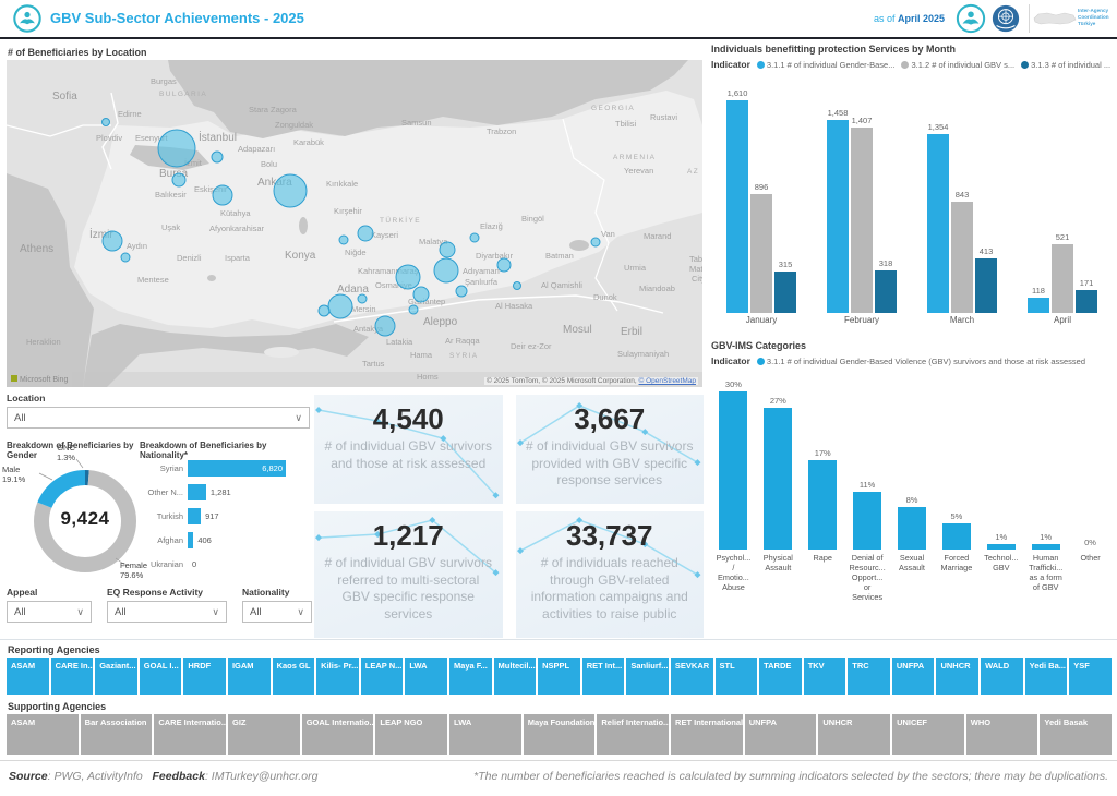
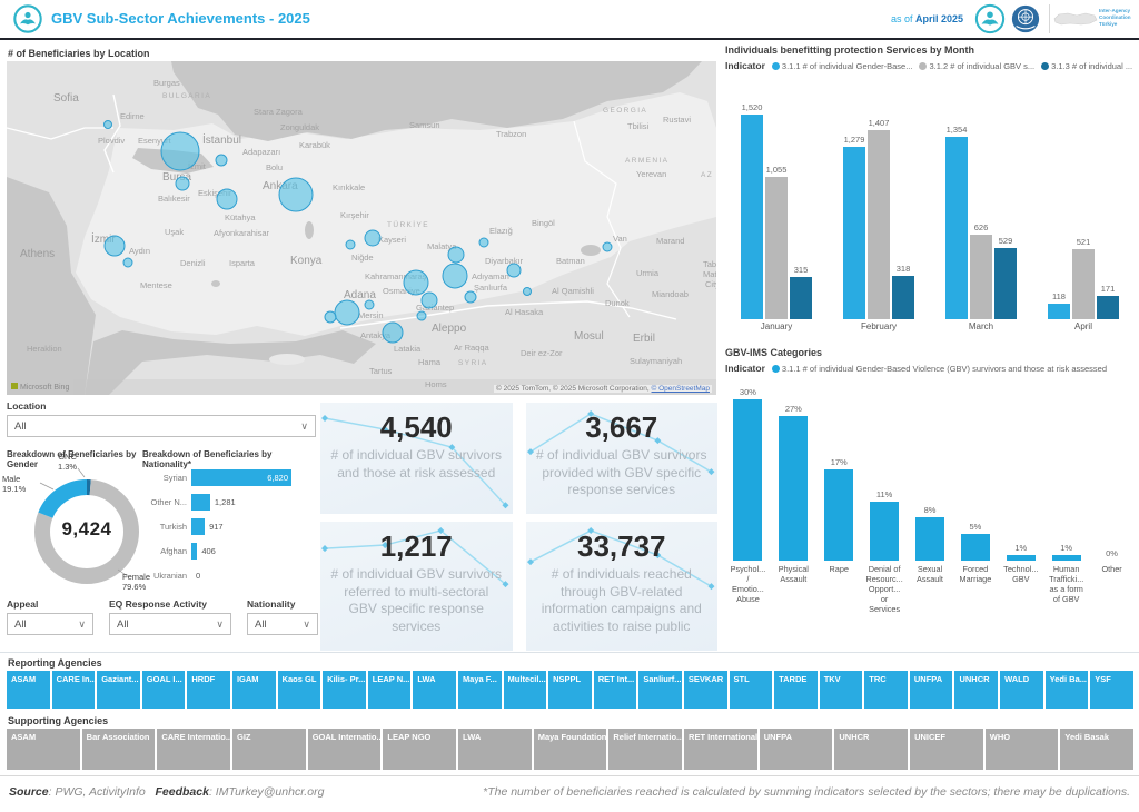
Individuals benefitting protection Services by Month/3.1.1 # of individual Gender-Base.../January: 1,610 -> 1,520
Individuals benefitting protection Services by Month/3.1.2 # of individual GBV s.../January: 896 -> 1,055
Individuals benefitting protection Services by Month/3.1.1 # of individual Gender-Base.../February: 1,458 -> 1,279
Individuals benefitting protection Services by Month/3.1.2 # of individual GBV s.../March: 843 -> 626
Individuals benefitting protection Services by Month/3.1.3 # of individual .../March: 413 -> 529
